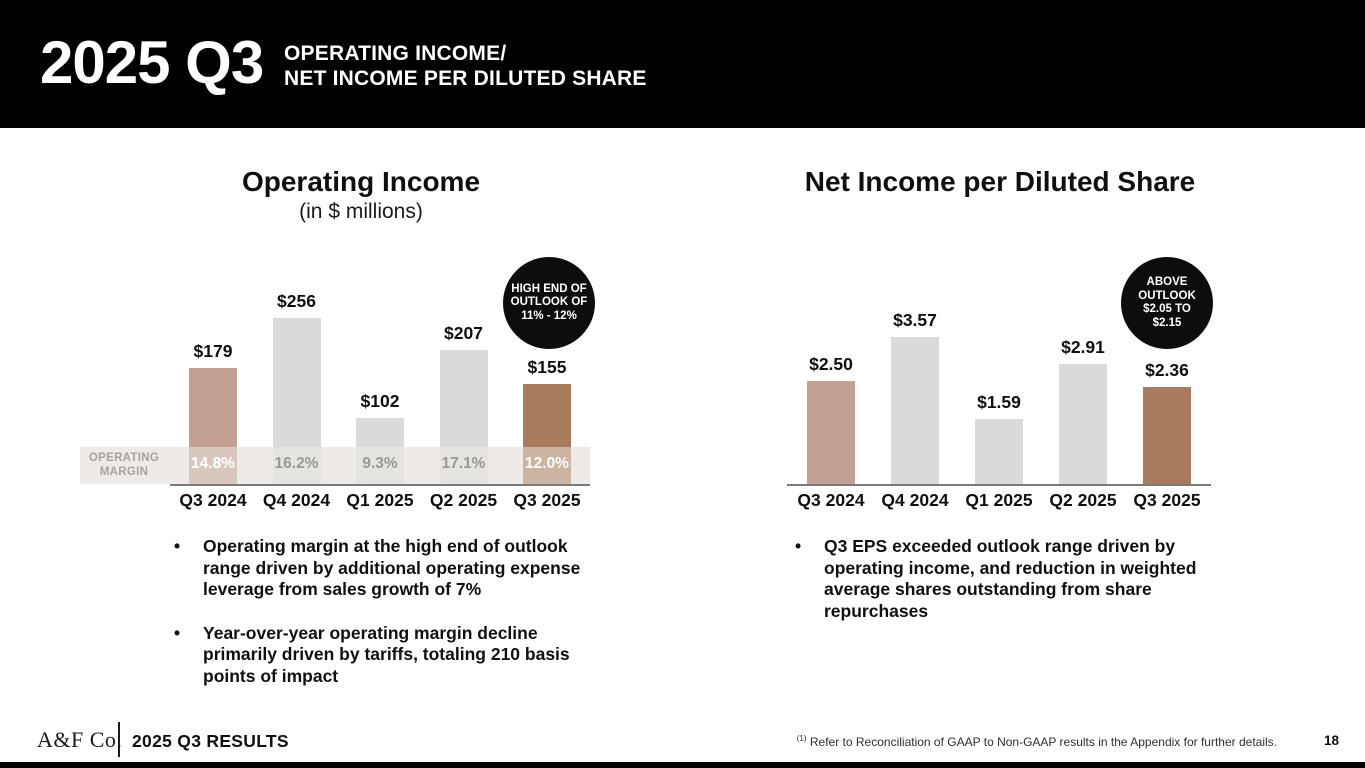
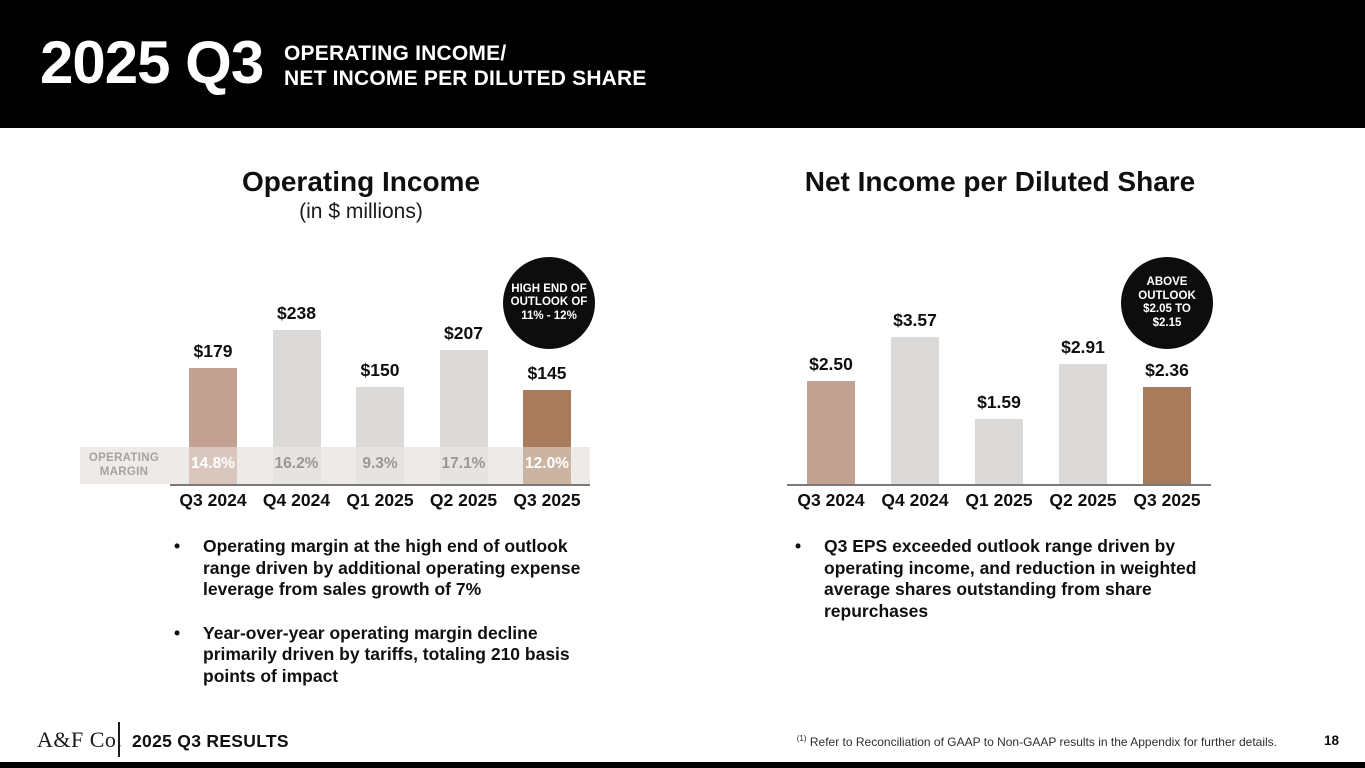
Operating Income/Q4 2024: $256 -> $238
Operating Income/Q1 2025: $102 -> $150
Operating Income/Q3 2025: $155 -> $145
